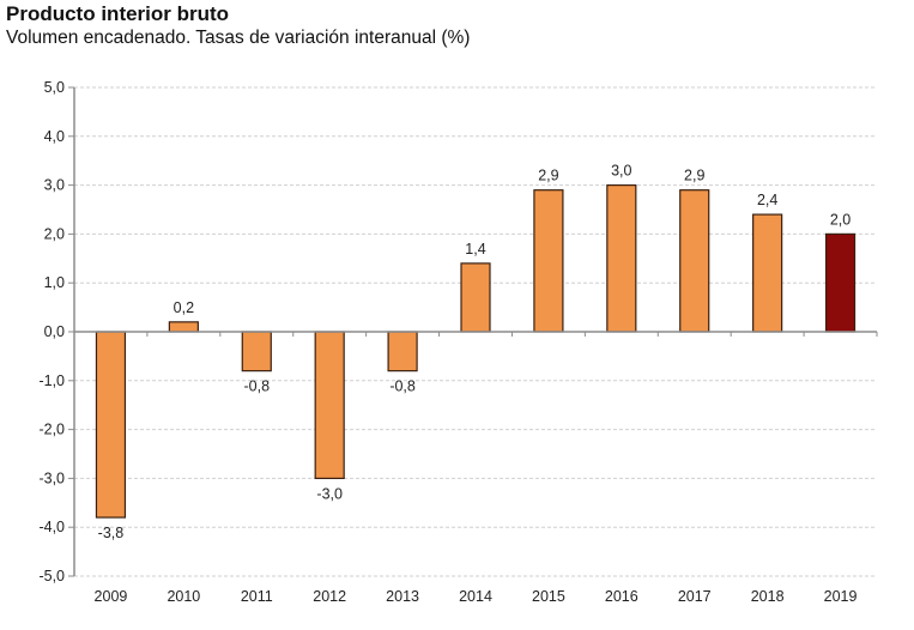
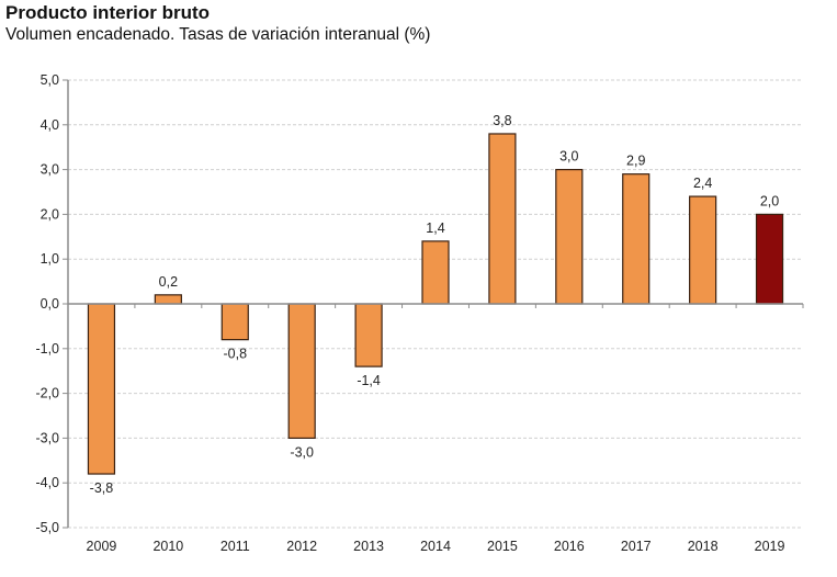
2013: -0,8 -> -1,4
2015: 2,9 -> 3,8
